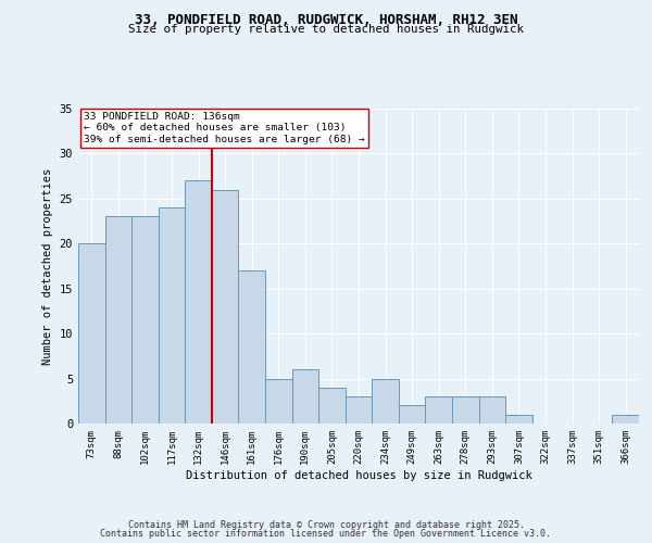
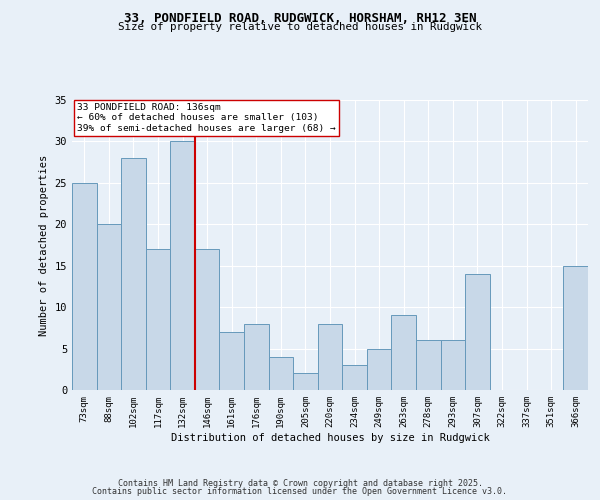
73sqm: 20 -> 25
88sqm: 23 -> 20
102sqm: 23 -> 28
117sqm: 24 -> 17
132sqm: 27 -> 30
146sqm: 26 -> 17
161sqm: 17 -> 7
176sqm: 5 -> 8
190sqm: 6 -> 4
205sqm: 4 -> 2
220sqm: 3 -> 8
234sqm: 5 -> 3
249sqm: 2 -> 5
263sqm: 3 -> 9
278sqm: 3 -> 6
293sqm: 3 -> 6
307sqm: 1 -> 14
366sqm: 1 -> 15
